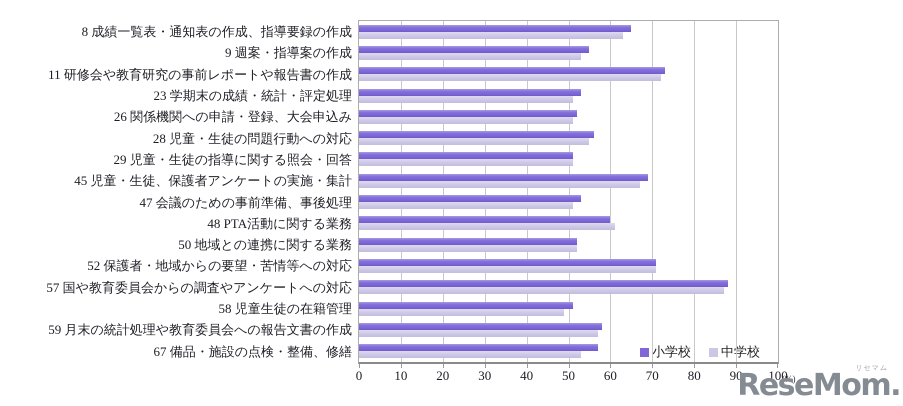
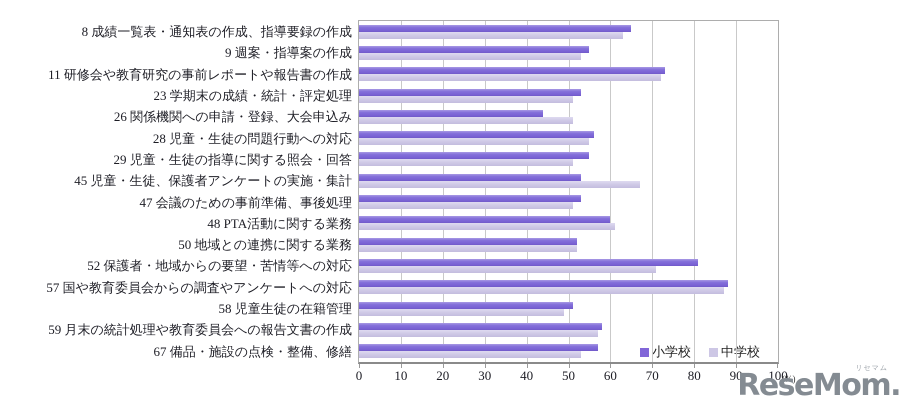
小学校/26 関係機関への申請・登録、大会申込み: 52 -> 44
小学校/29 児童・生徒の指導に関する照会・回答: 51 -> 55
小学校/45 児童・生徒、保護者アンケートの実施・集計: 69 -> 53
小学校/52 保護者・地域からの要望・苦情等への対応: 71 -> 81
